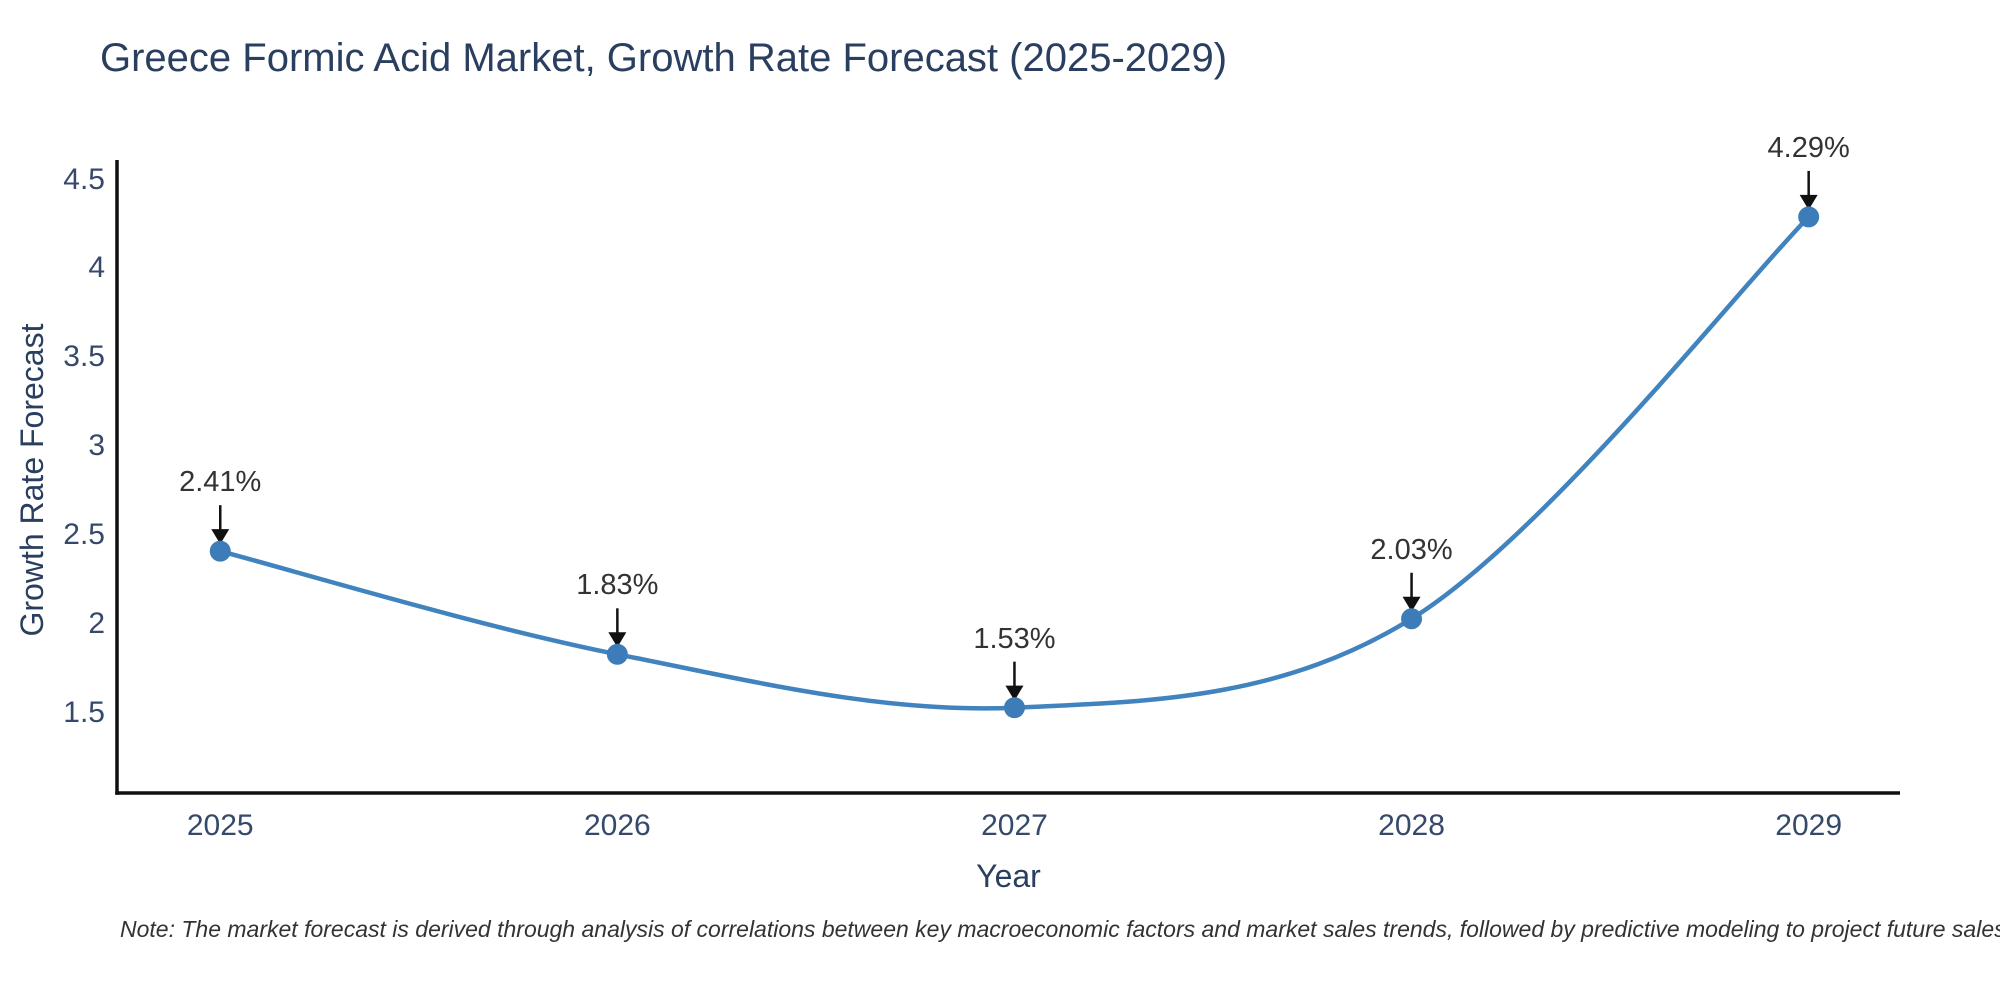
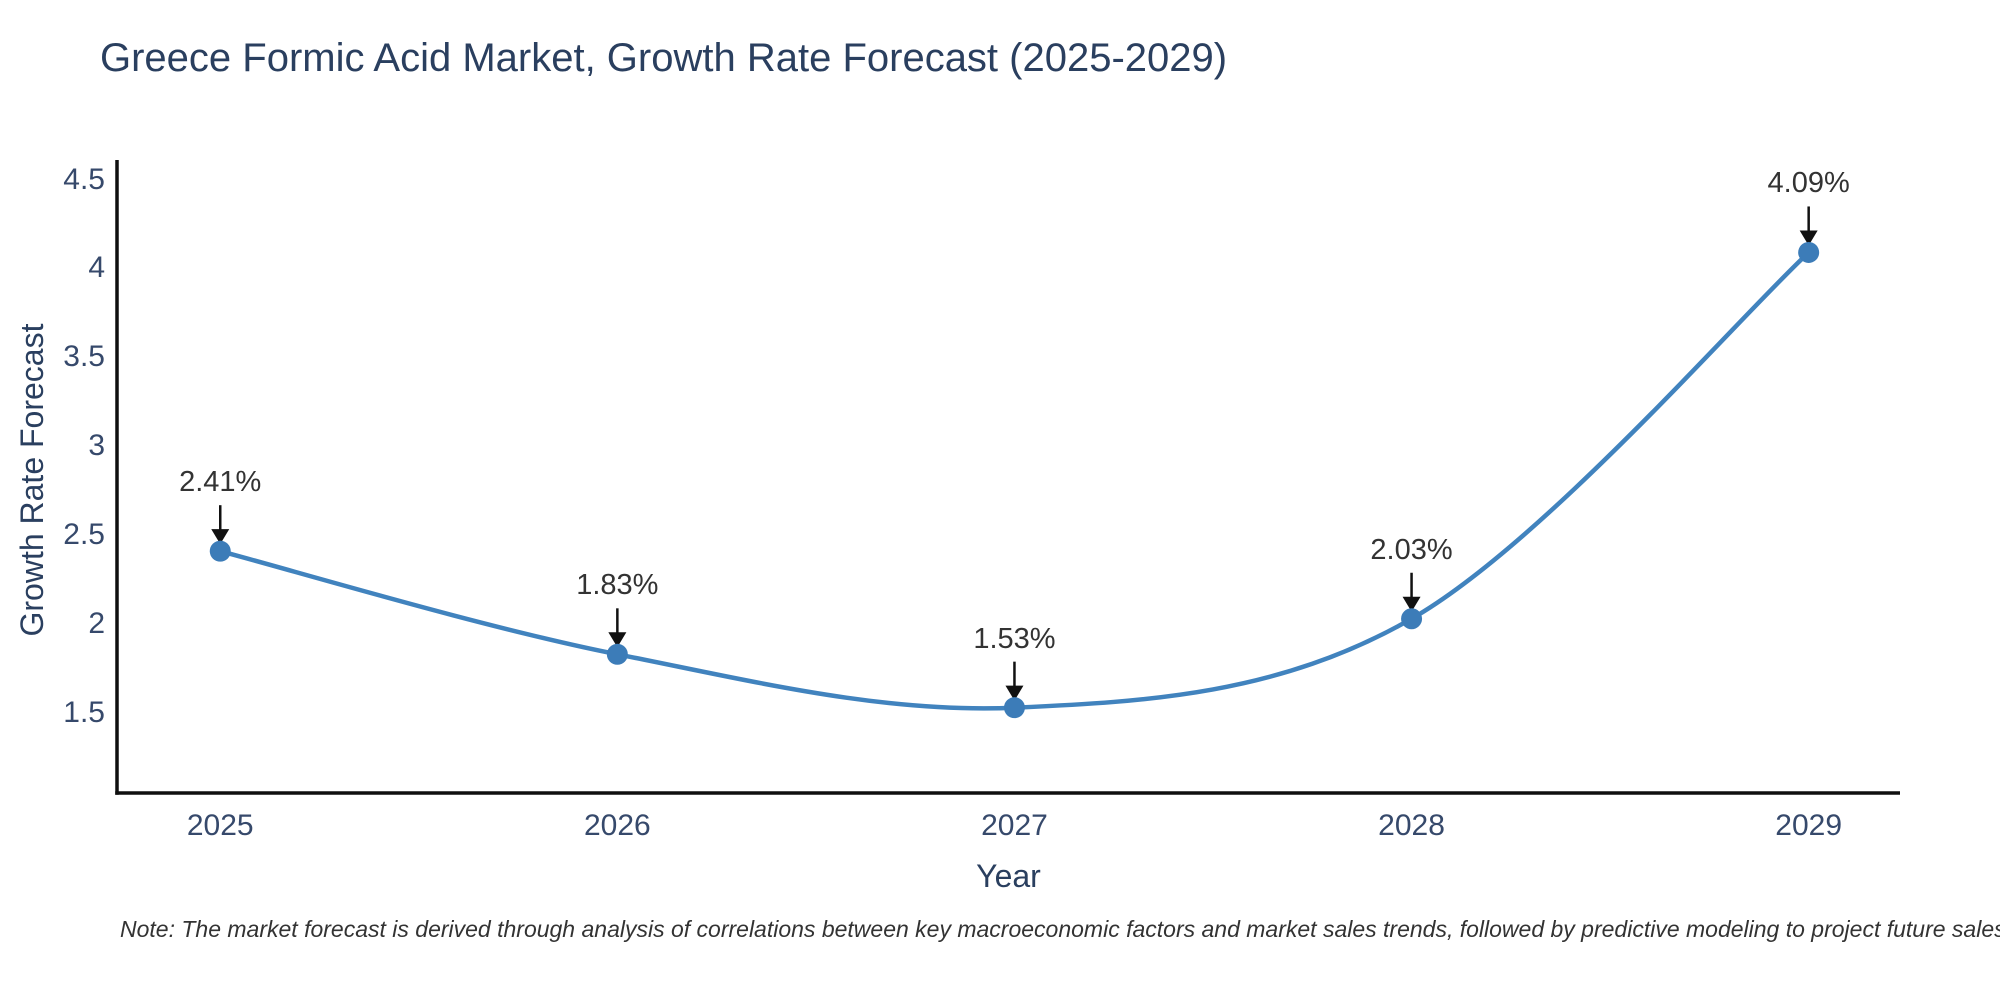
2029: 4.29% -> 4.09%
